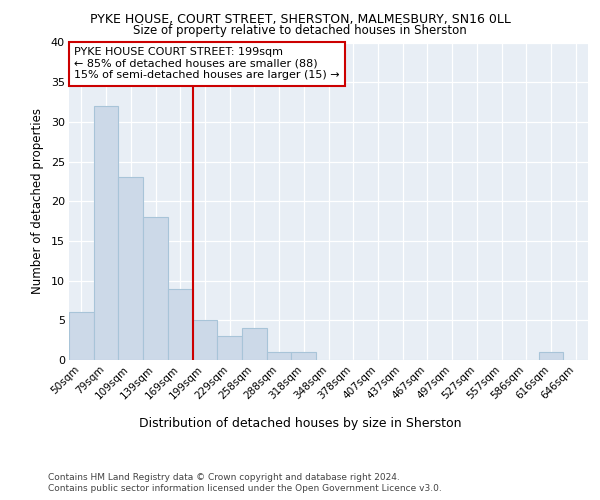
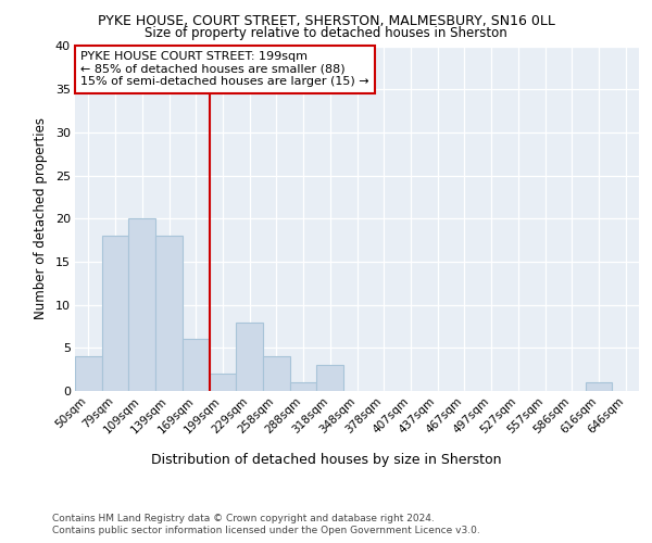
50sqm: 6 -> 4
79sqm: 32 -> 18
109sqm: 23 -> 20
169sqm: 9 -> 6
199sqm: 5 -> 2
229sqm: 3 -> 8
318sqm: 1 -> 3
